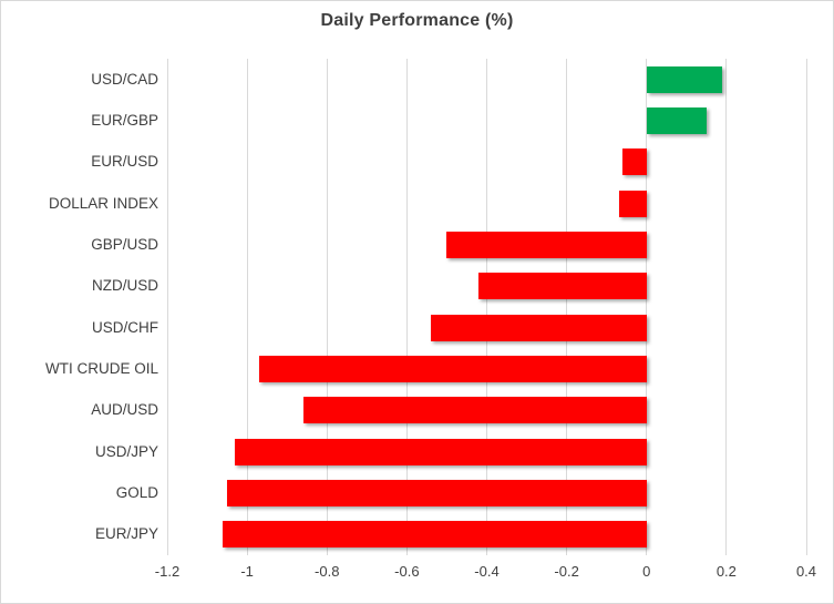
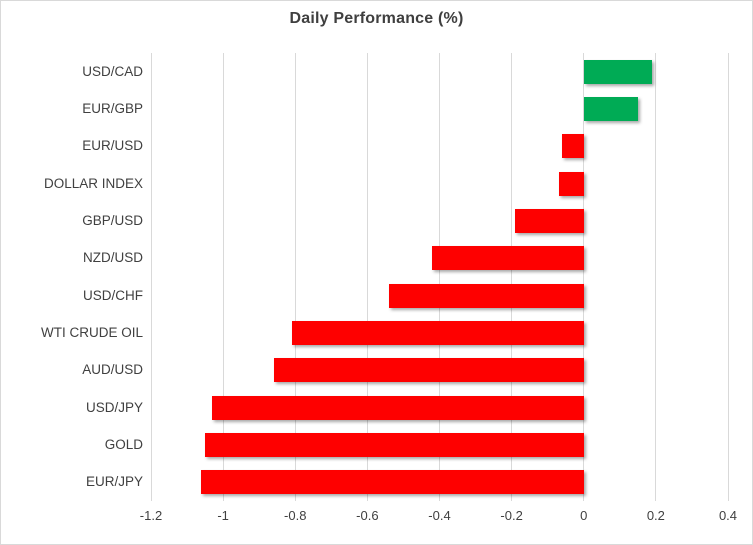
GBP/USD: -0.50 -> -0.19
WTI CRUDE OIL: -0.97 -> -0.81
